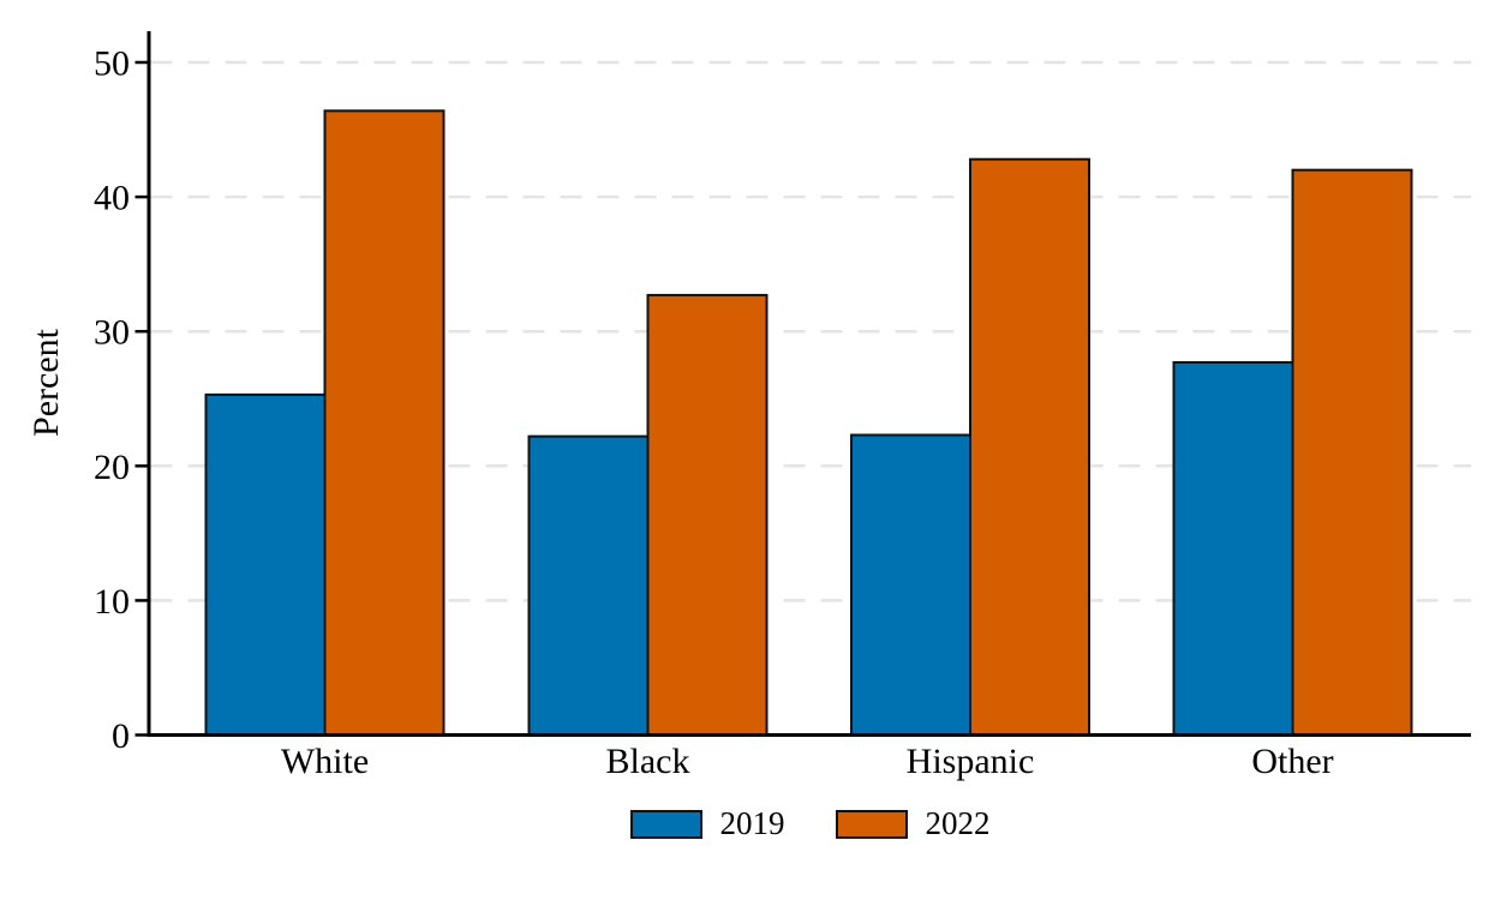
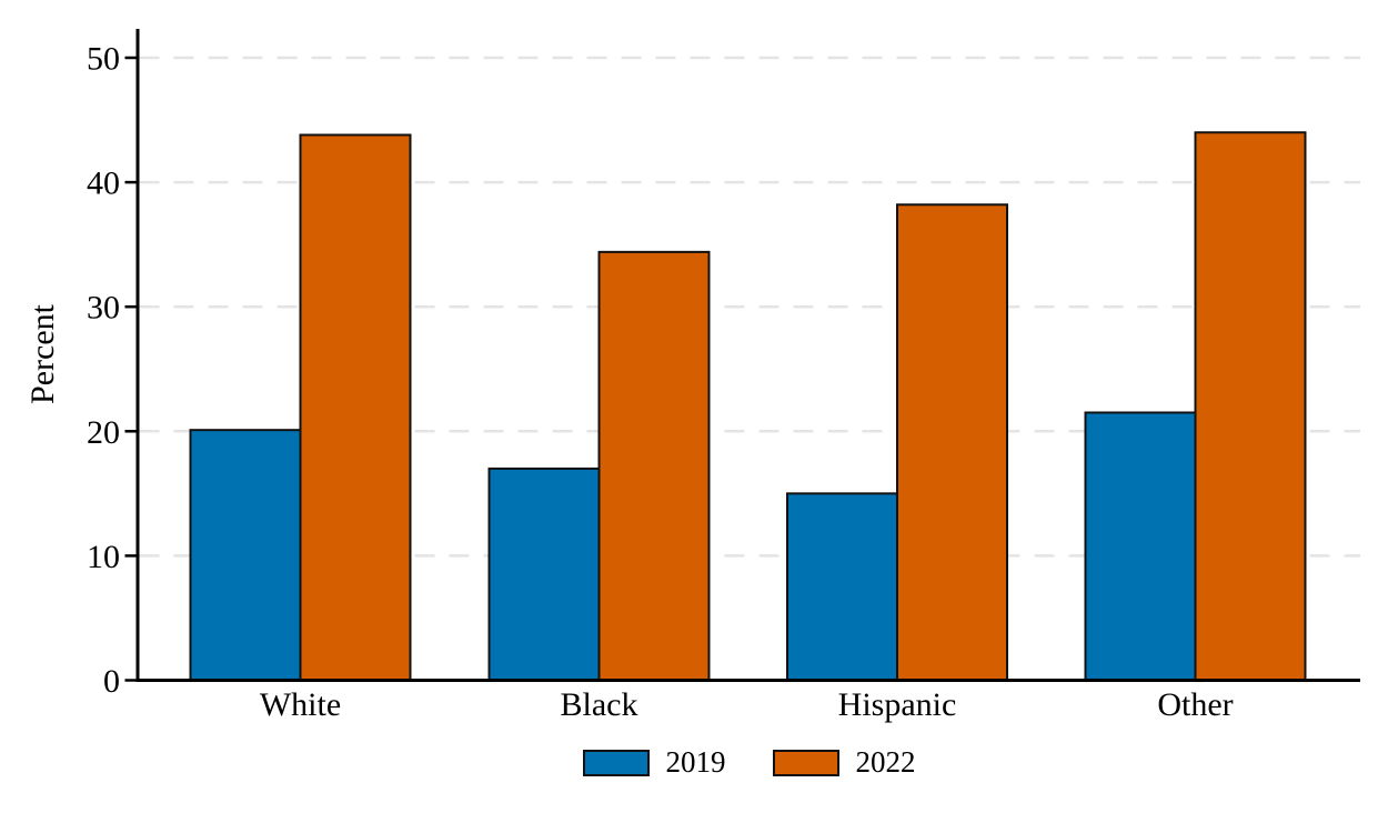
2019/White: 25.3 -> 20.1
2022/White: 46.4 -> 43.8
2019/Black: 22.2 -> 17.0
2022/Black: 32.7 -> 34.4
2019/Hispanic: 22.3 -> 15.0
2022/Hispanic: 42.8 -> 38.2
2019/Other: 27.7 -> 21.5
2022/Other: 42.0 -> 44.0
